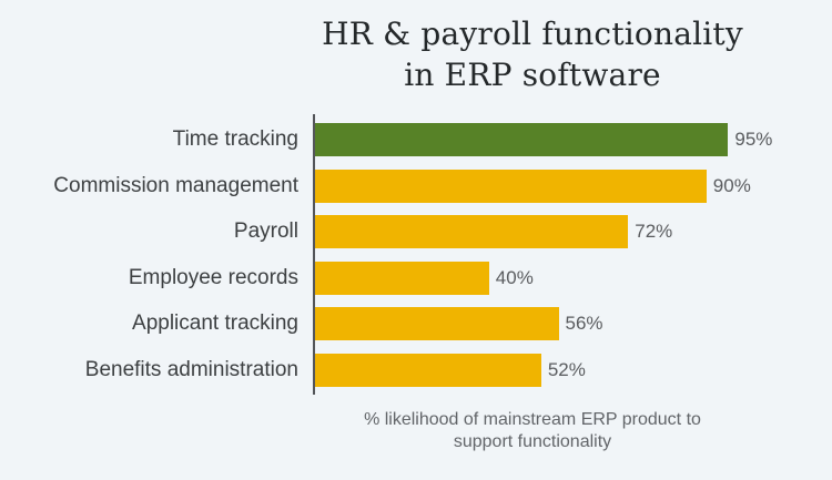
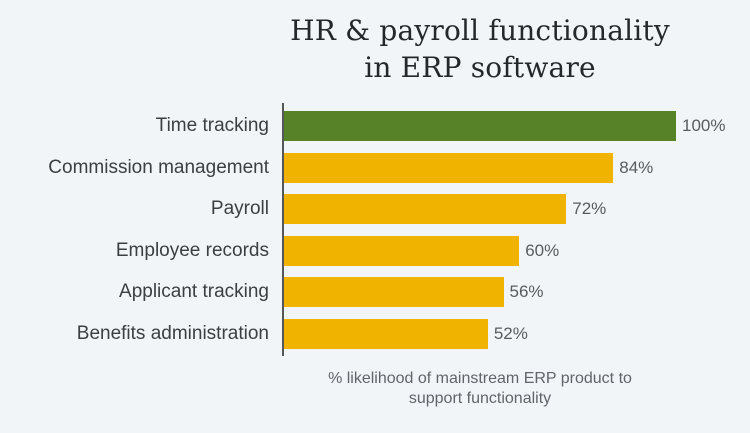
Time tracking: 95% -> 100%
Commission management: 90% -> 84%
Employee records: 40% -> 60%
